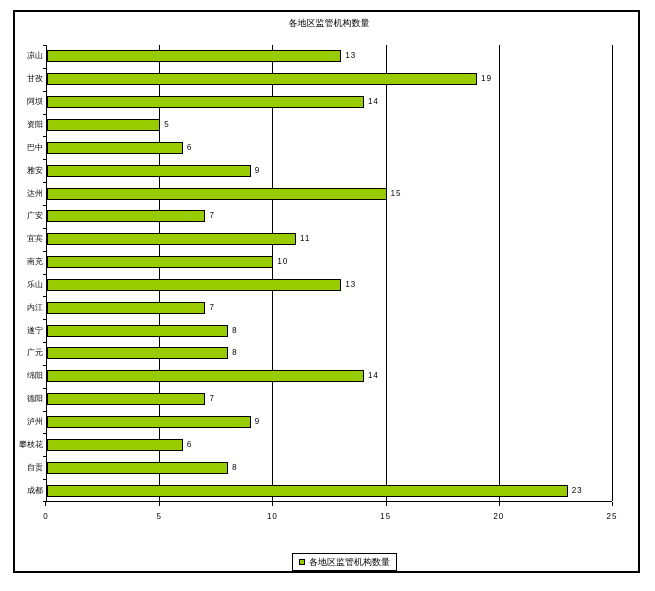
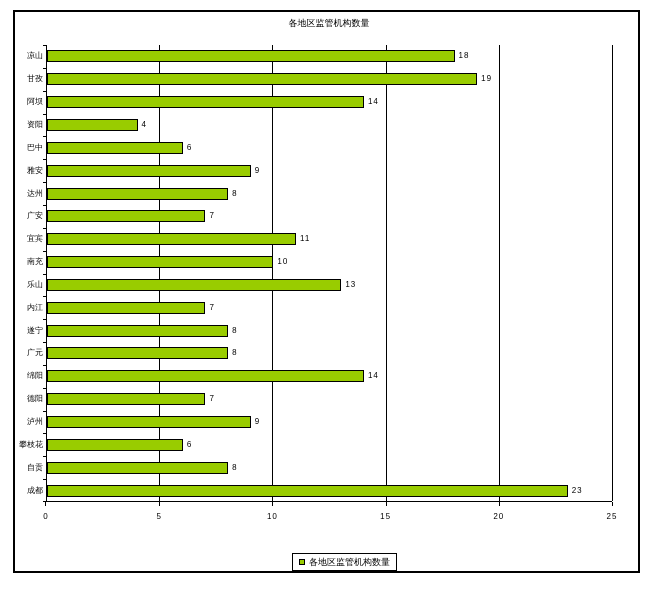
凉山: 13 -> 18
资阳: 5 -> 4
达州: 15 -> 8
